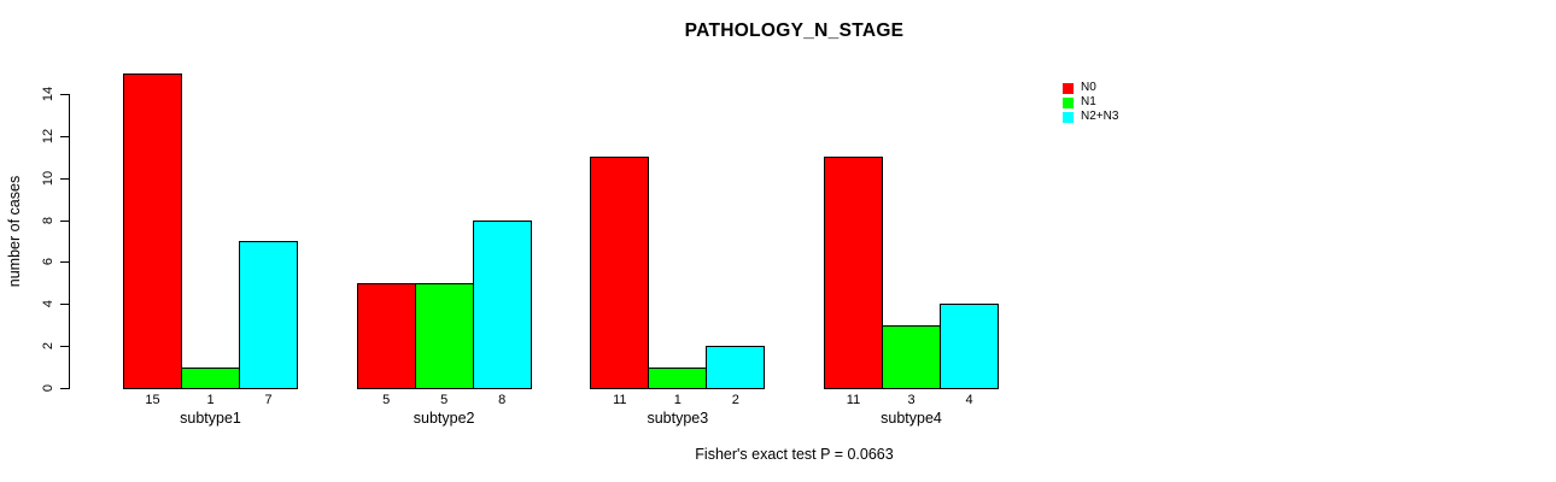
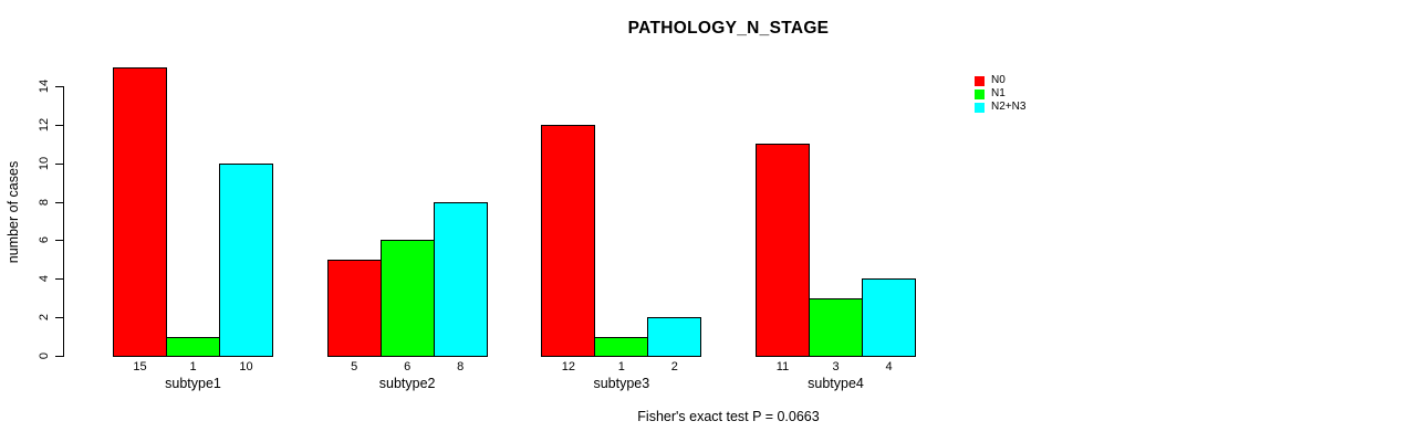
N2+N3/subtype1: 7 -> 10
N1/subtype2: 5 -> 6
N0/subtype3: 11 -> 12
